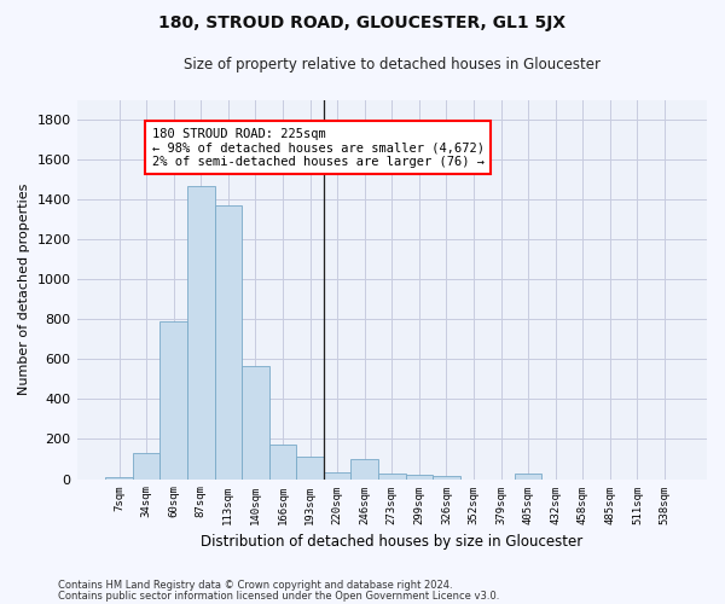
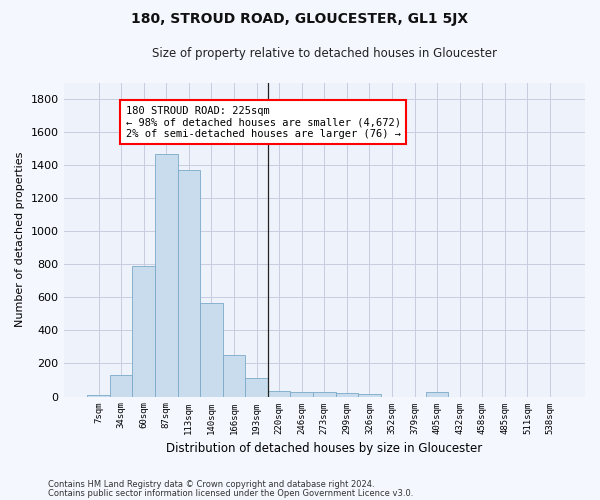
166sqm: 170 -> 250
246sqm: 100 -> 30
